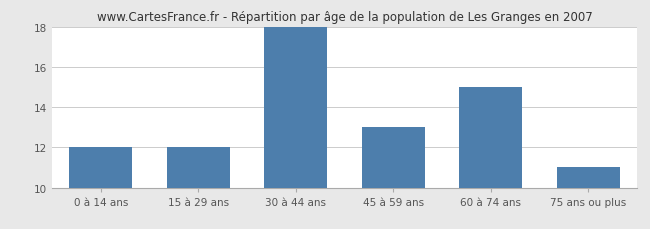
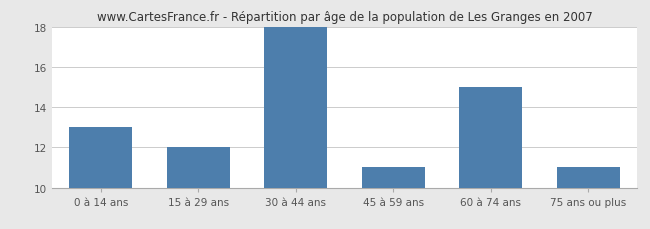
0 à 14 ans: 12 -> 13
45 à 59 ans: 13 -> 11
